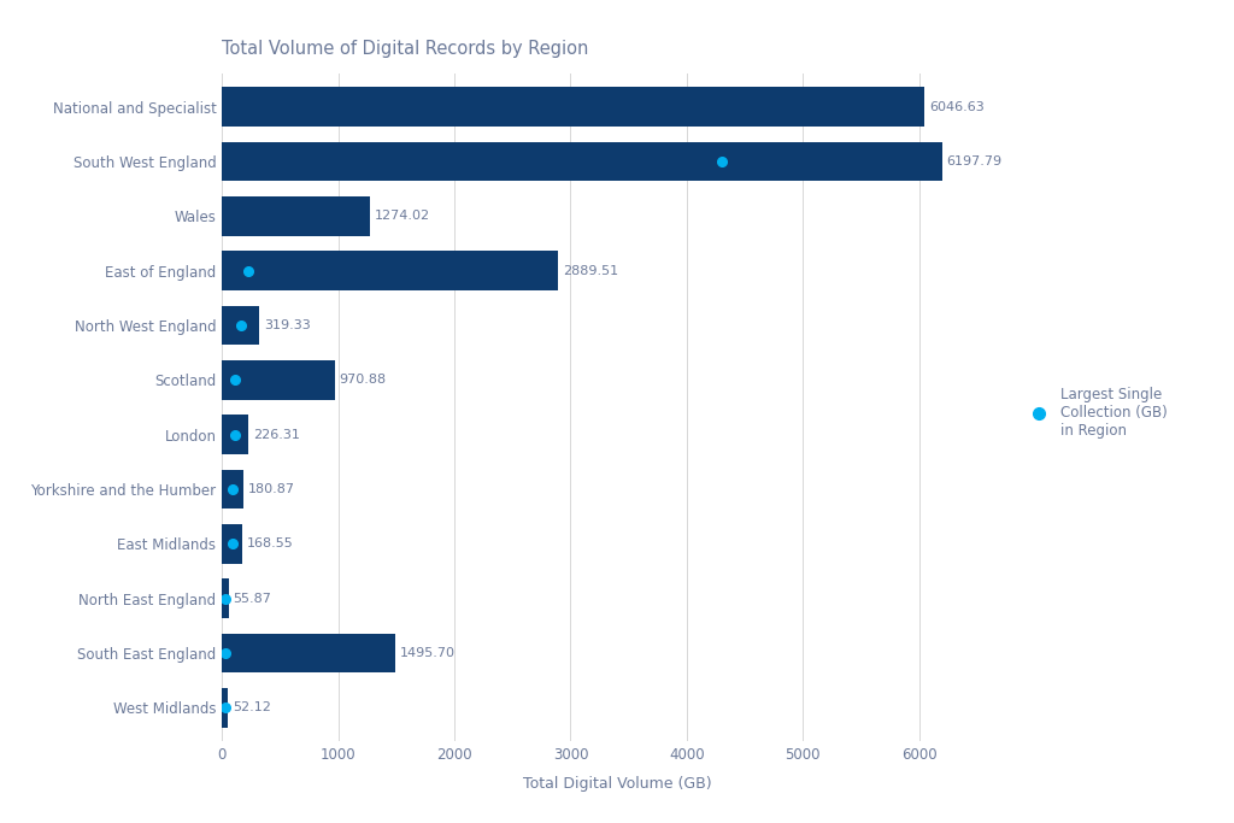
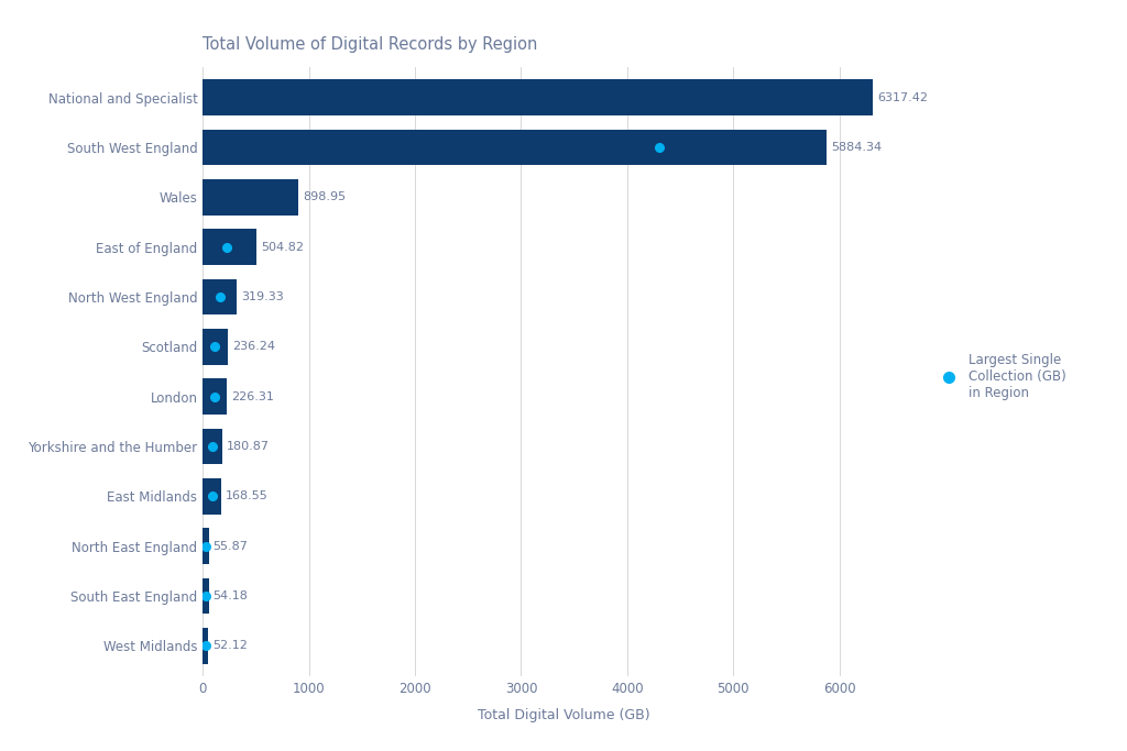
National and Specialist: 6046.63 -> 6317.42
South West England: 6197.79 -> 5884.34
Wales: 1274.02 -> 898.95
East of England: 2889.51 -> 504.82
Scotland: 970.88 -> 236.24
South East England: 1495.70 -> 54.18
